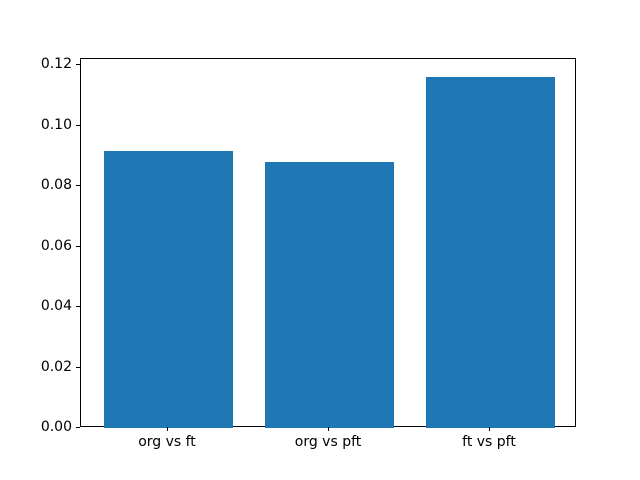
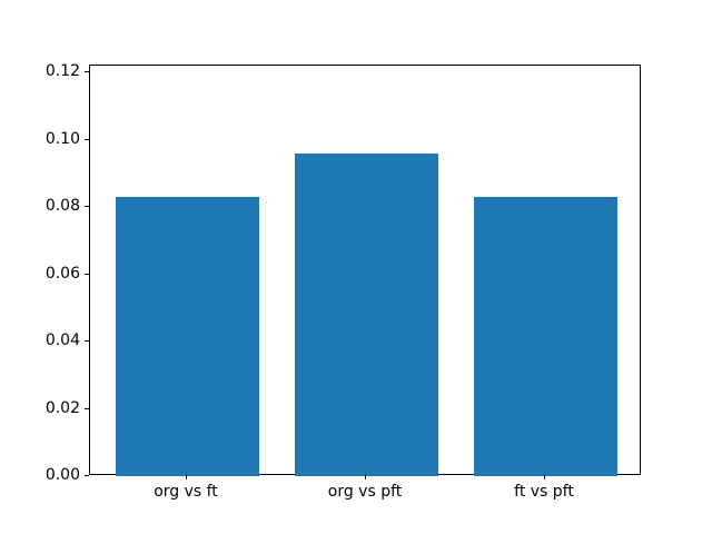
org vs ft: 0.092 -> 0.083
org vs pft: 0.088 -> 0.096
ft vs pft: 0.116 -> 0.083
